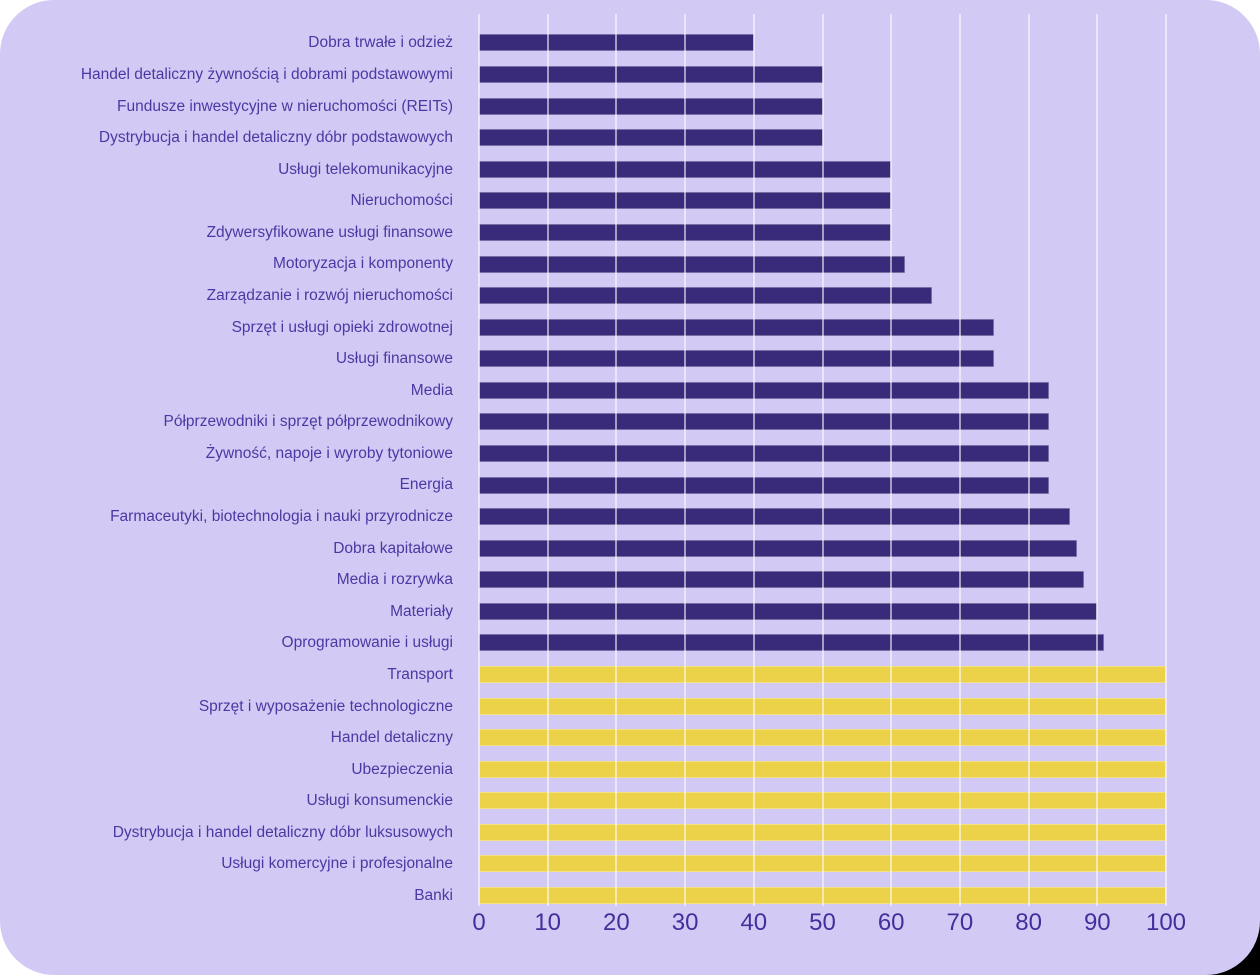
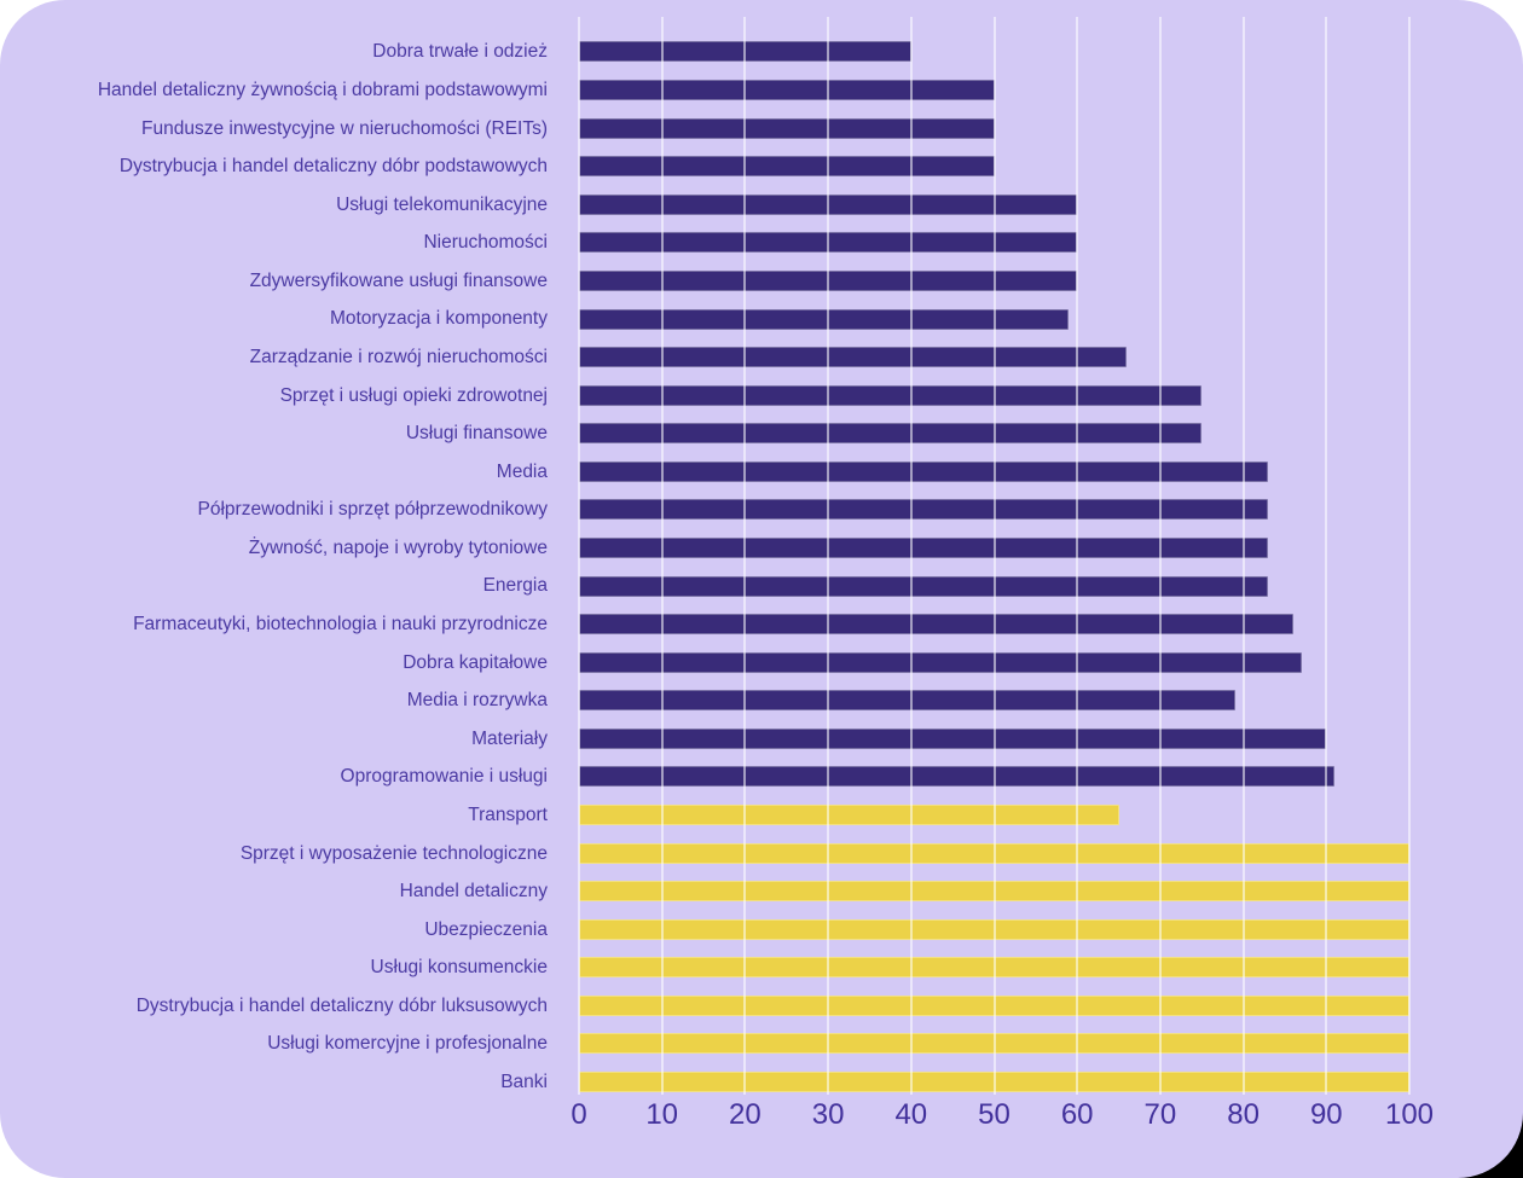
Motoryzacja i komponenty: 62 -> 59
Media i rozrywka: 88 -> 79
Transport: 100 -> 65
